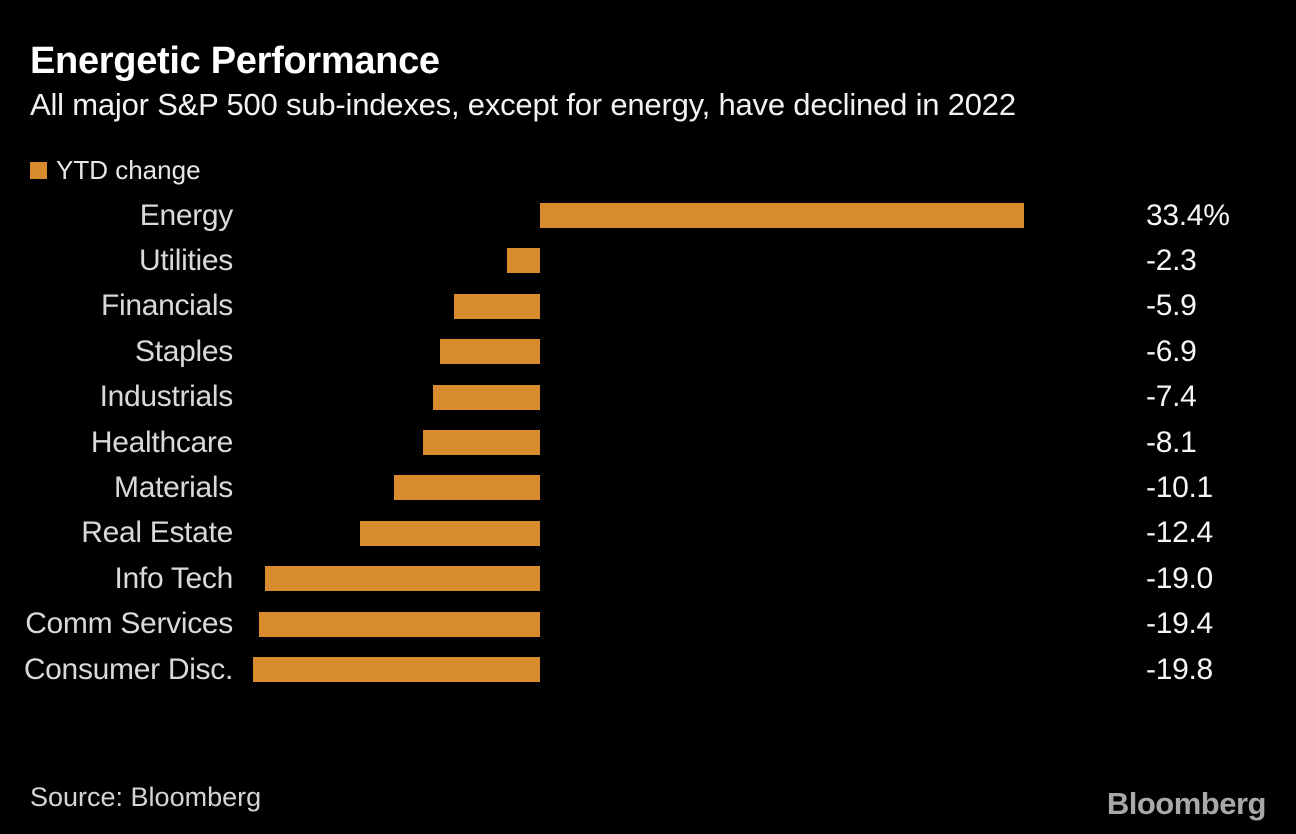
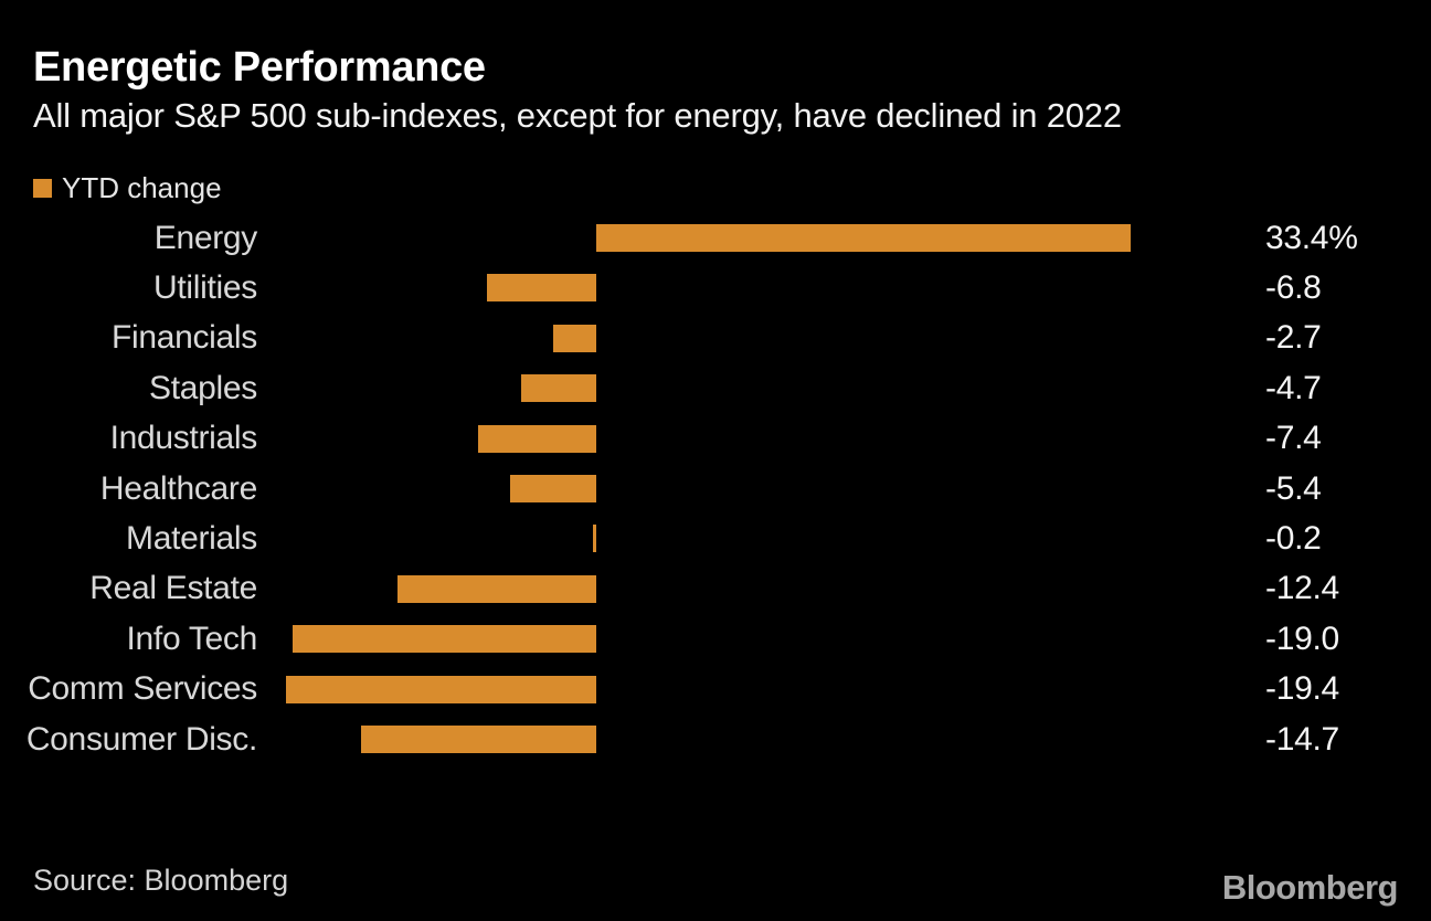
Utilities: -2.3 -> -6.8
Financials: -5.9 -> -2.7
Staples: -6.9 -> -4.7
Healthcare: -8.1 -> -5.4
Materials: -10.1 -> -0.2
Consumer Disc.: -19.8 -> -14.7
